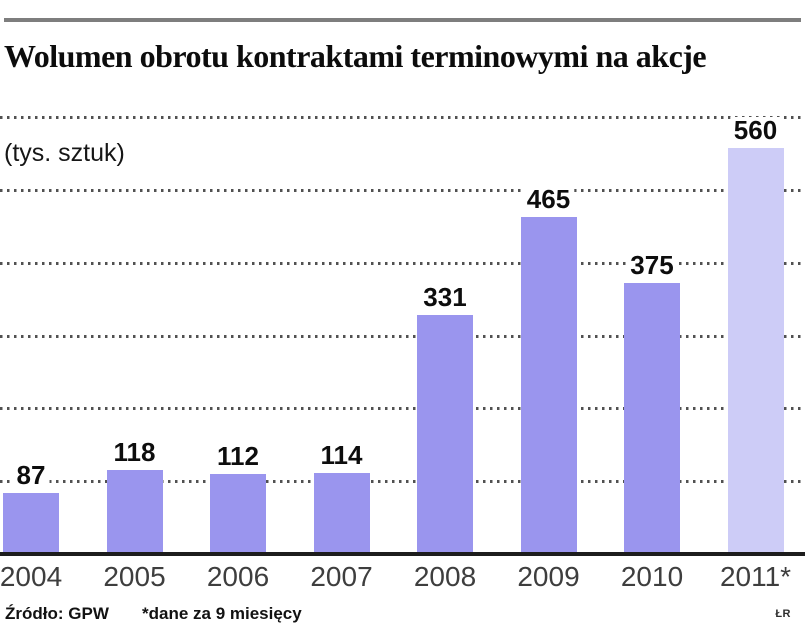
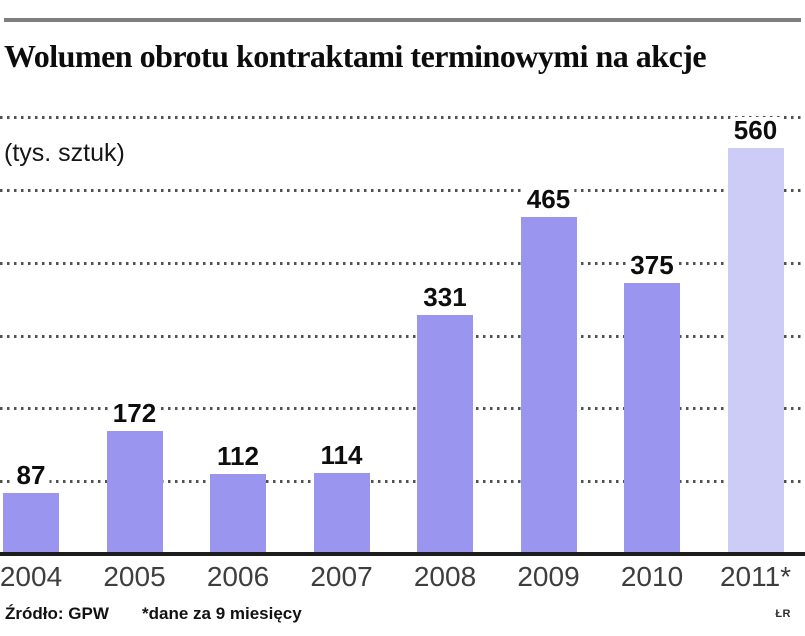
2005: 118 -> 172
